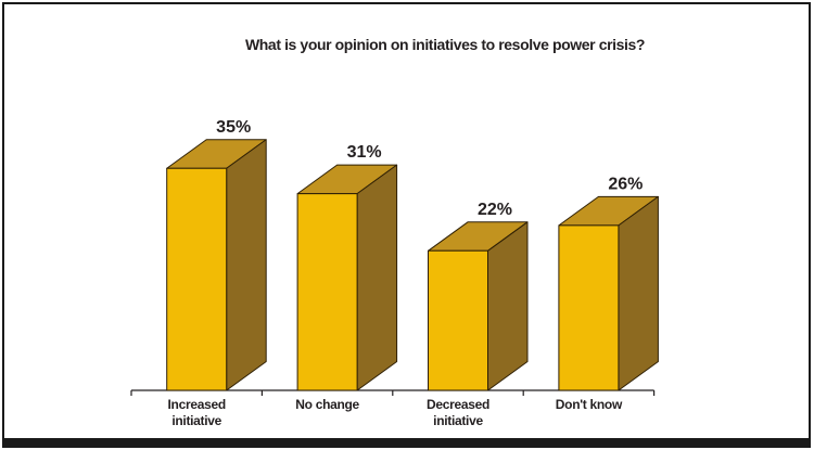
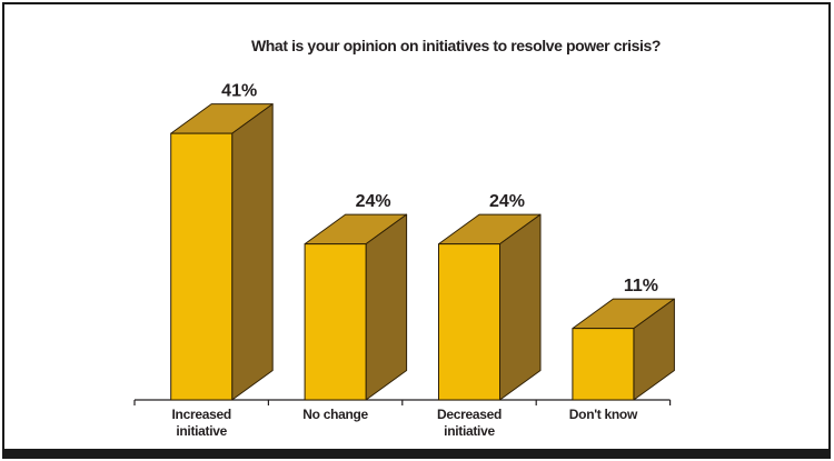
Increased initiative: 35% -> 41%
No change: 31% -> 24%
Decreased initiative: 22% -> 24%
Don't know: 26% -> 11%
